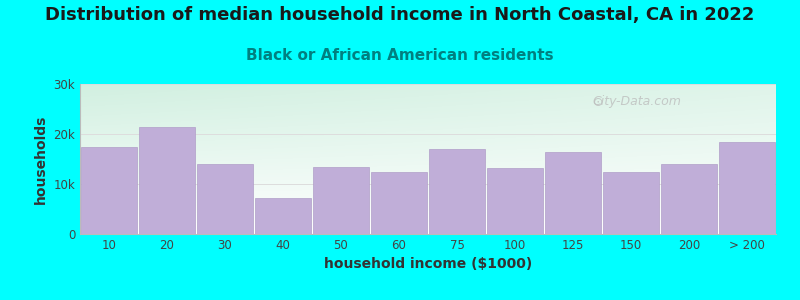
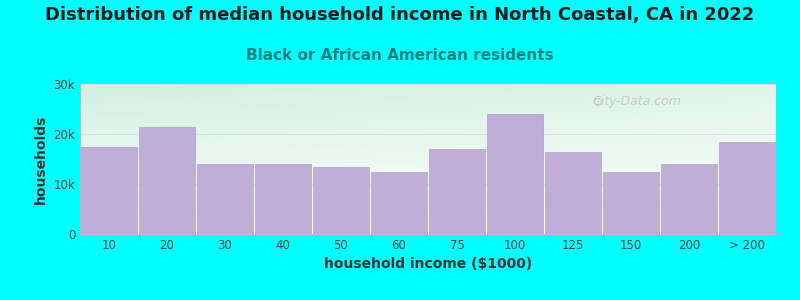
40: 7.2k -> 14.0k
100: 13.2k -> 24.0k
